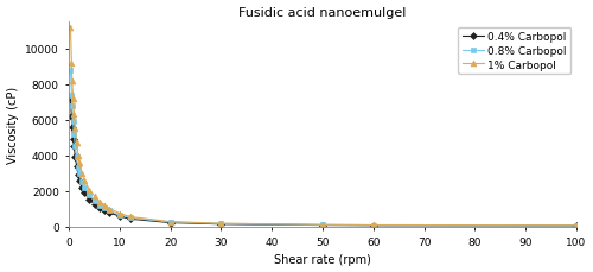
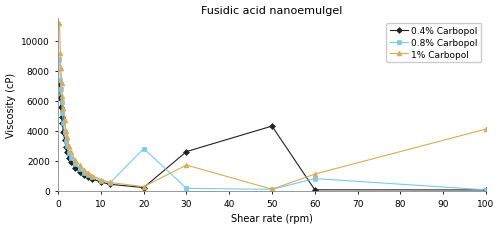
0.8% Carbopol/20: 200 -> 2800
0.4% Carbopol/30: 100 -> 2600
1% Carbopol/30: 200 -> 1700
0.4% Carbopol/50: 100 -> 4300
0.8% Carbopol/60: 100 -> 800
1% Carbopol/60: 100 -> 1100
1% Carbopol/100: 100 -> 4100
